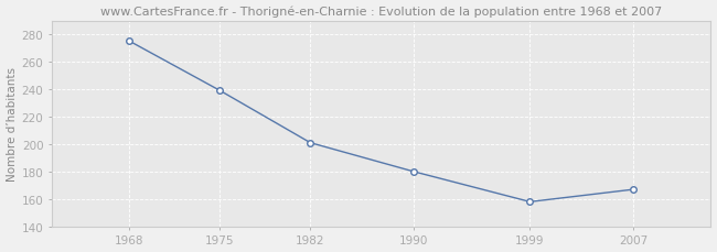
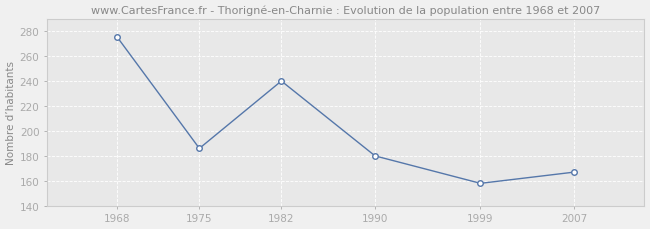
1975: 239 -> 186
1982: 201 -> 240
